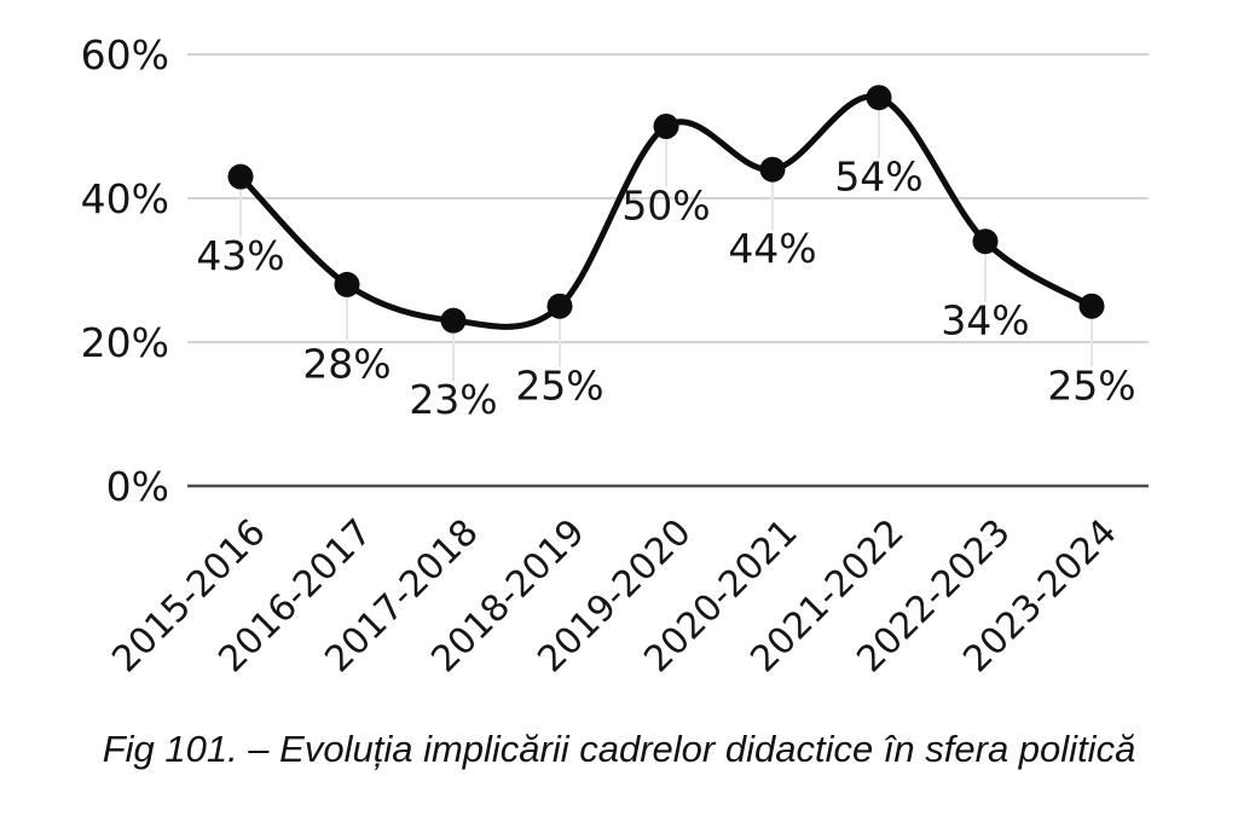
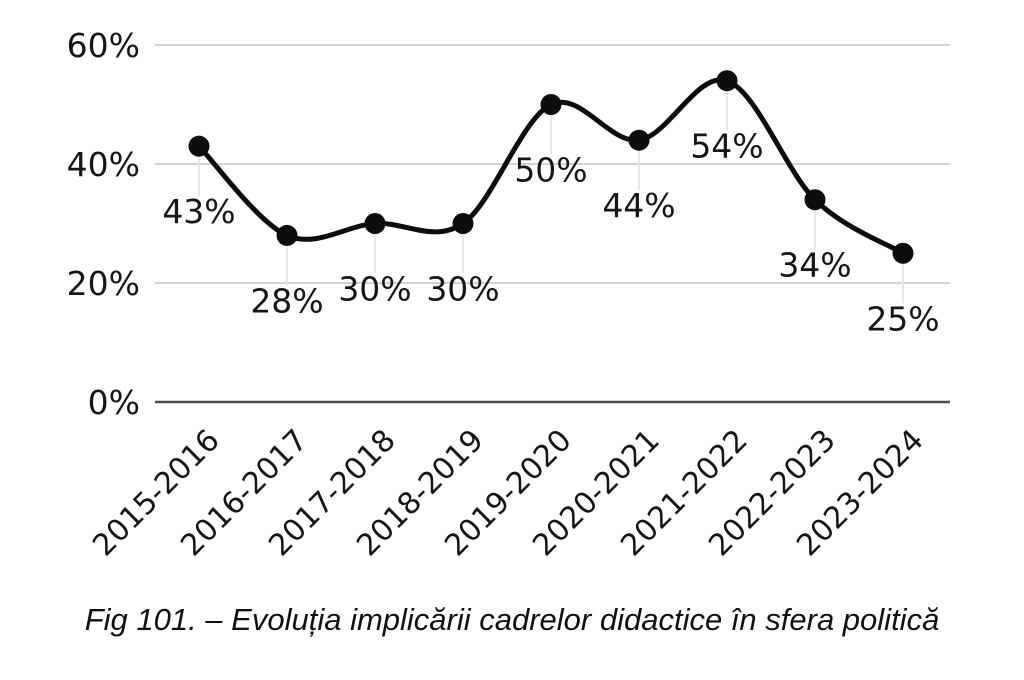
2017-2018: 23% -> 30%
2018-2019: 25% -> 30%
